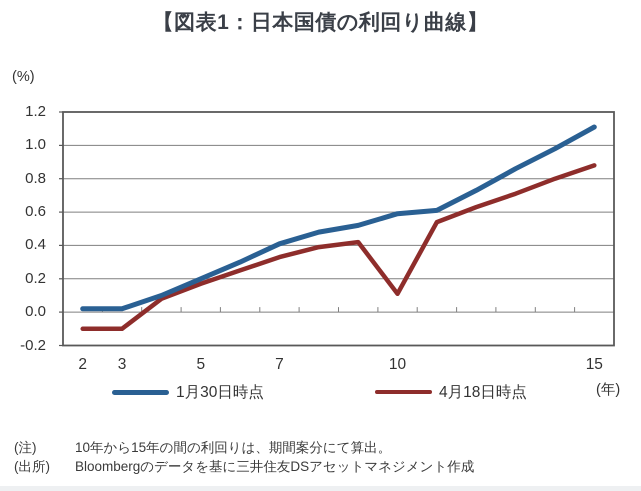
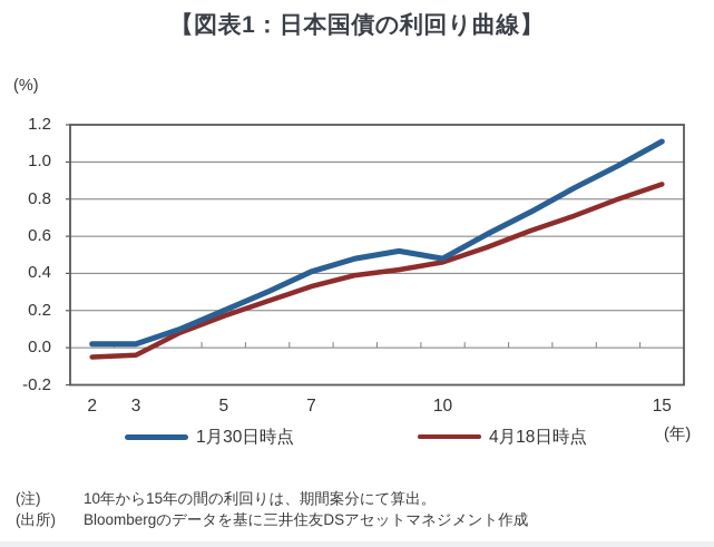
4月18日時点/2: -0.10 -> -0.05
4月18日時点/3: -0.10 -> -0.04
1月30日時点/10: 0.59 -> 0.48
4月18日時点/10: 0.11 -> 0.46
